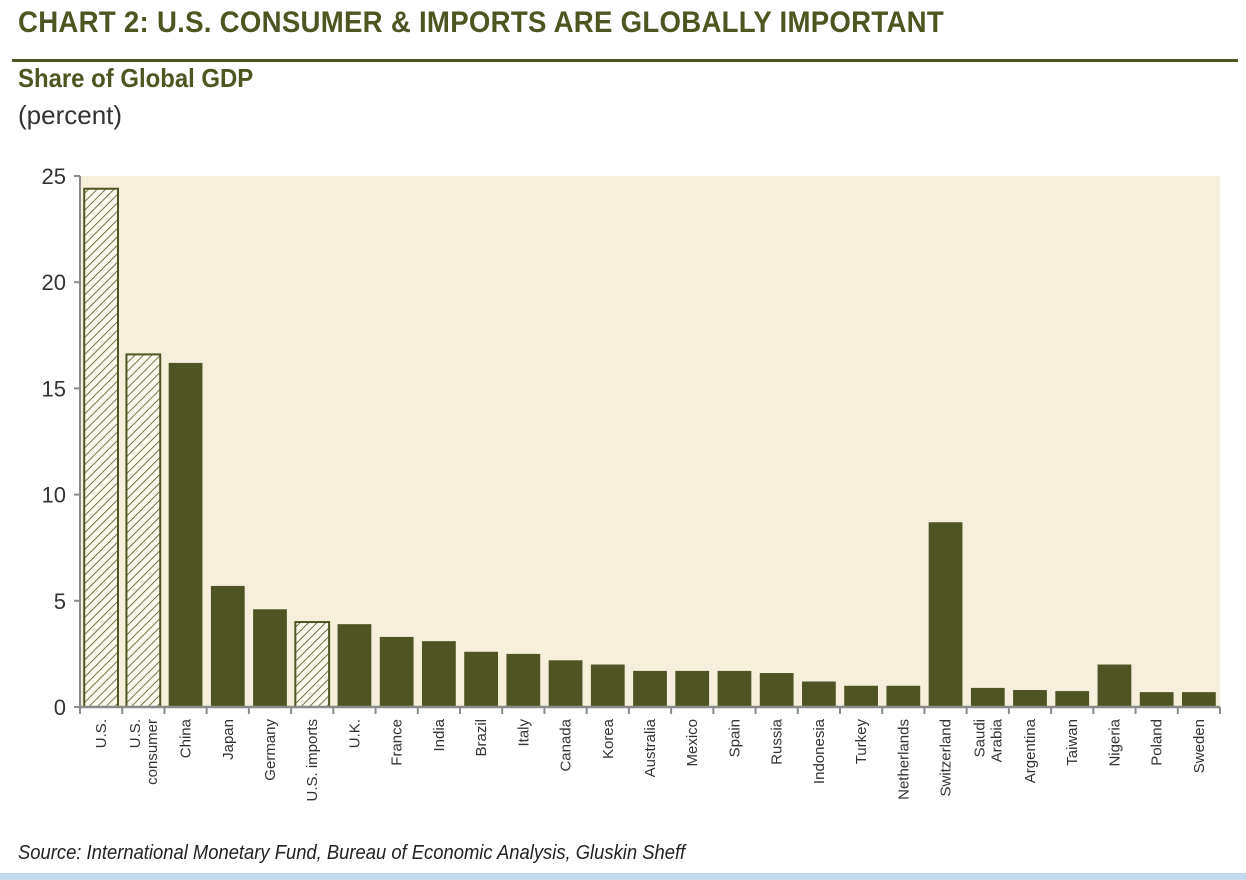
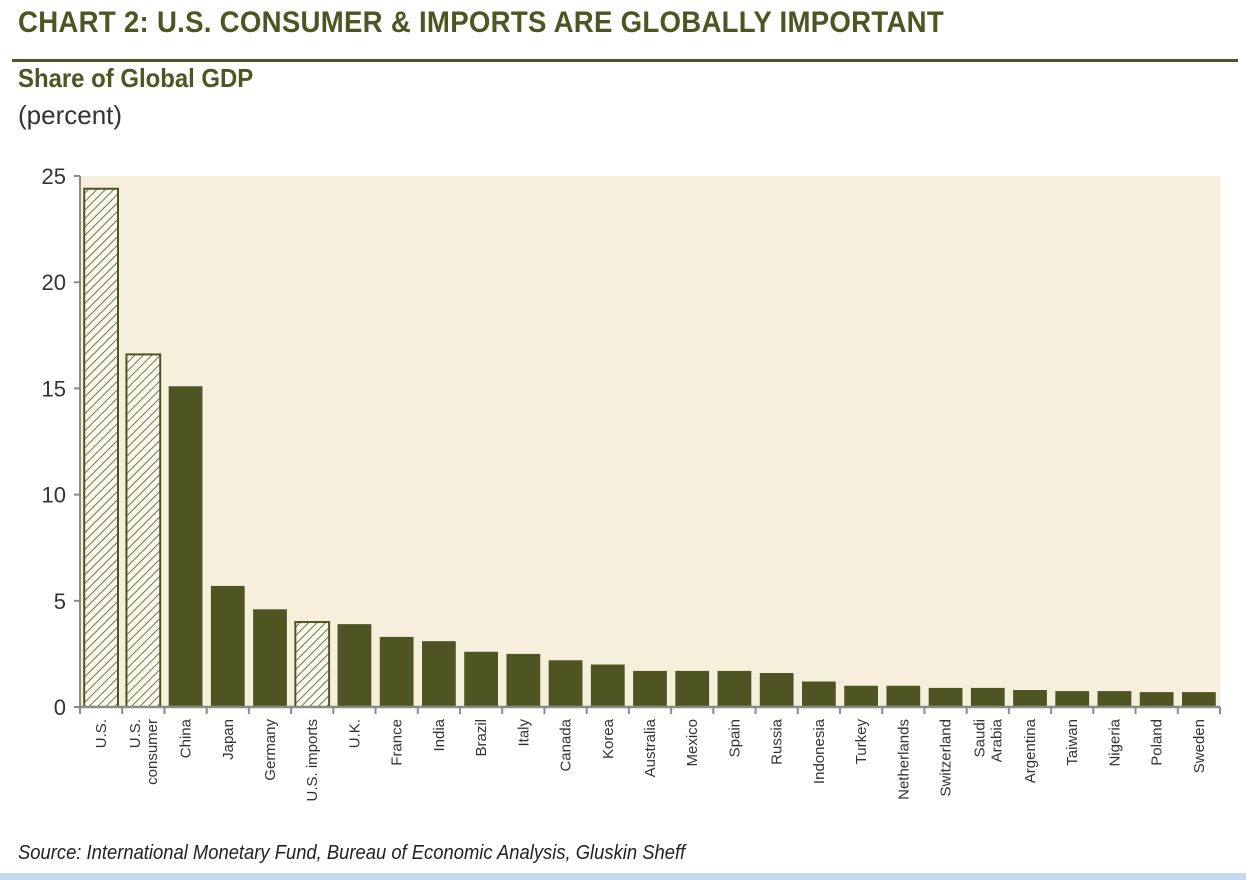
China: 16.2 -> 15.1
Switzerland: 8.7 -> 0.9
Nigeria: 2.0 -> 0.8
